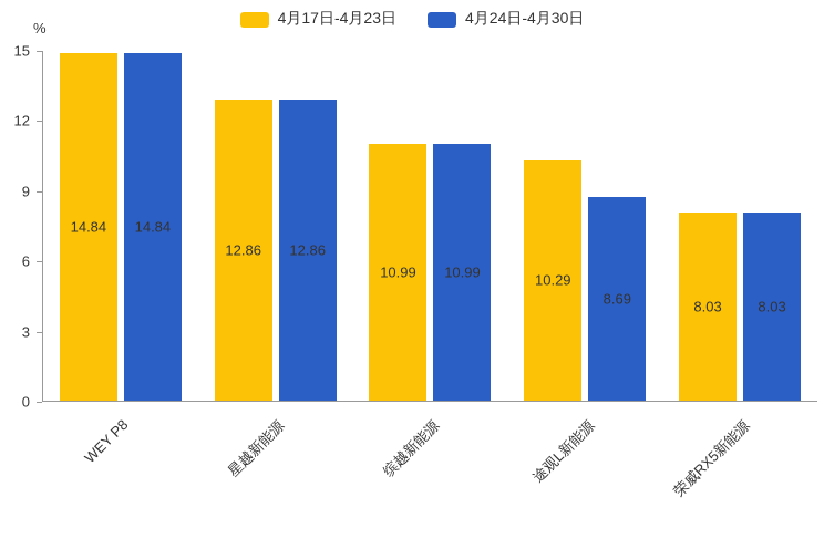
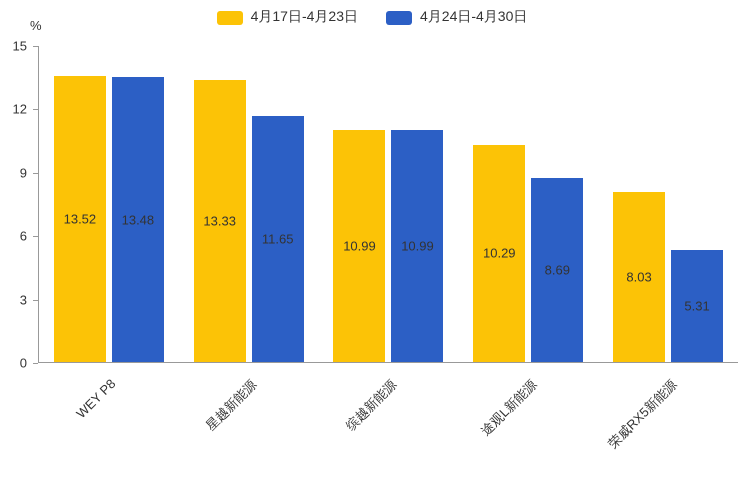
4月17日-4月23日/WEY P8: 14.84 -> 13.52
4月24日-4月30日/WEY P8: 14.84 -> 13.48
4月17日-4月23日/星越新能源: 12.86 -> 13.33
4月24日-4月30日/星越新能源: 12.86 -> 11.65
4月24日-4月30日/荣威RX5新能源: 8.03 -> 5.31
